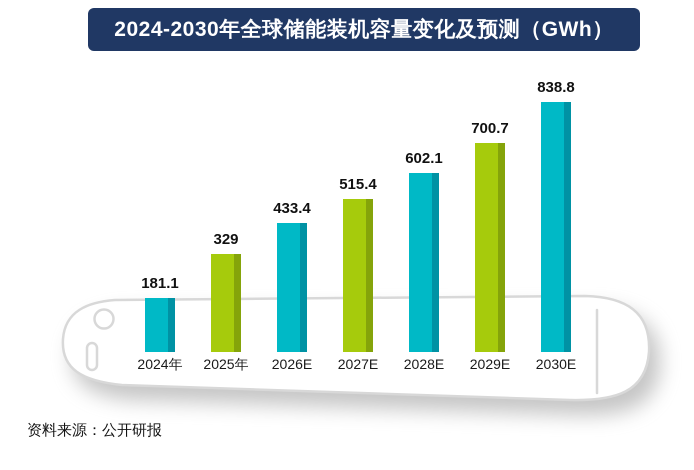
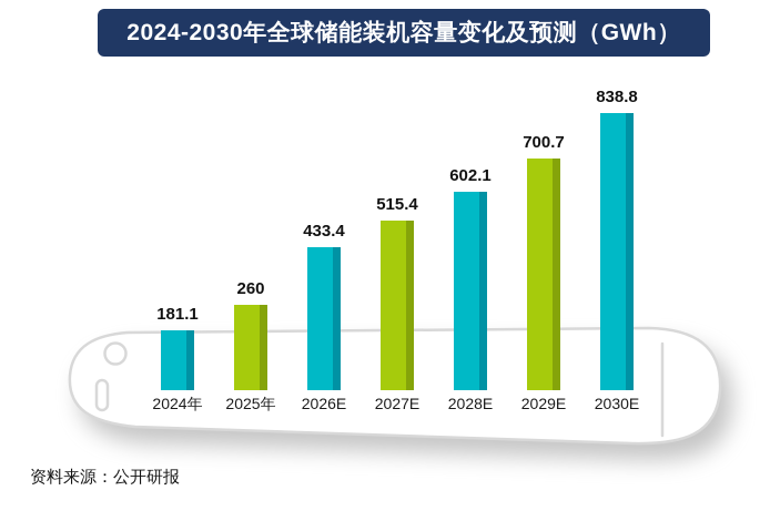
2025年: 329 -> 260
